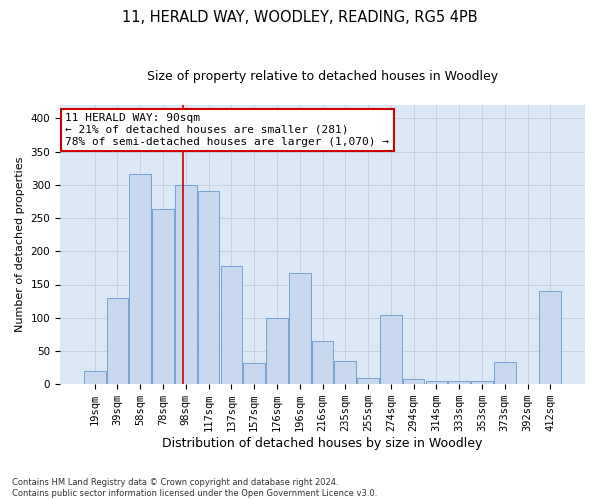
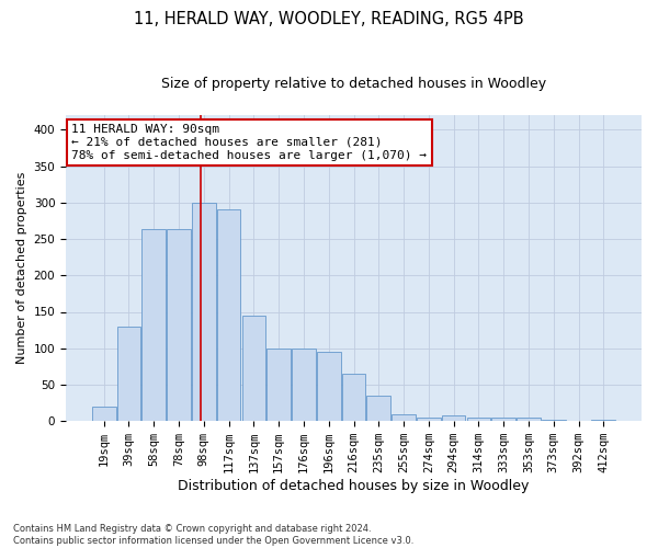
58sqm: 316 -> 263
137sqm: 178 -> 145
157sqm: 32 -> 100
196sqm: 168 -> 95
274sqm: 104 -> 5
373sqm: 34 -> 2
412sqm: 140 -> 2
